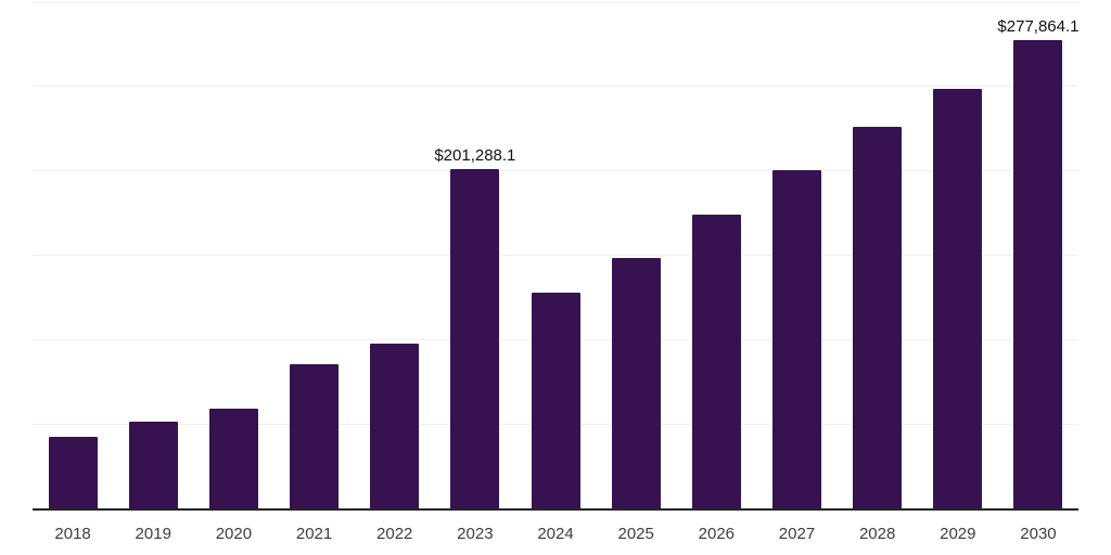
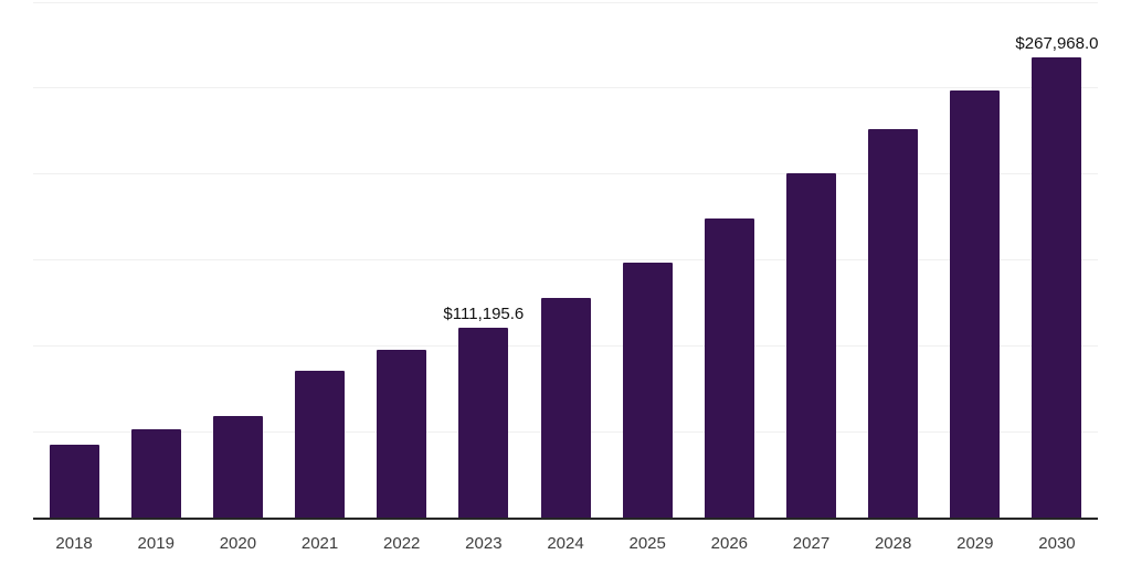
2023: $201,288.1 -> $111,195.6
2030: $277,864.1 -> $267,968.0
